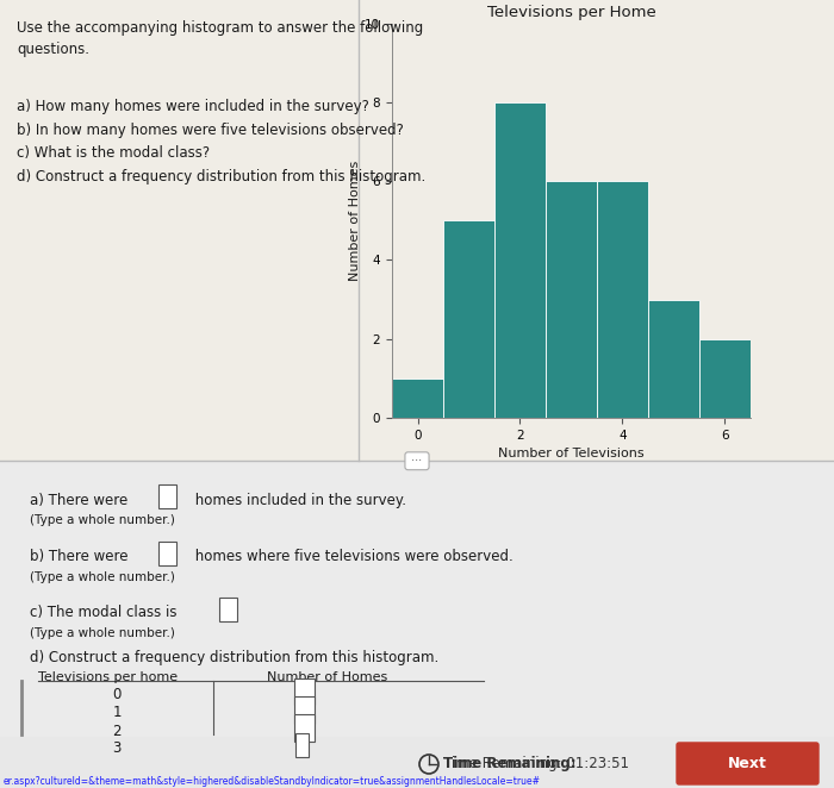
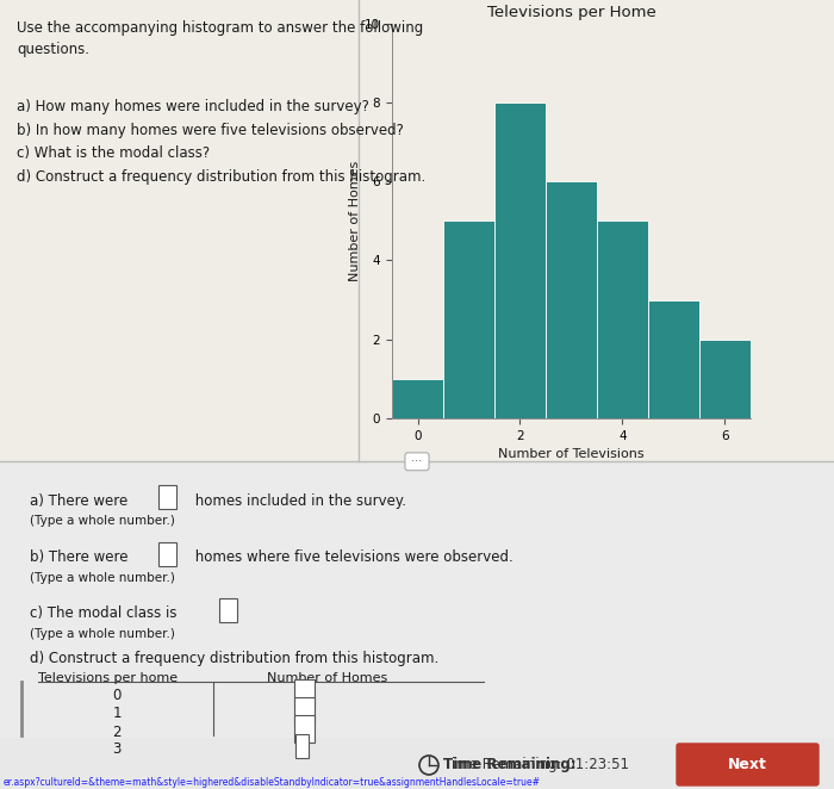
4: 6 -> 5
